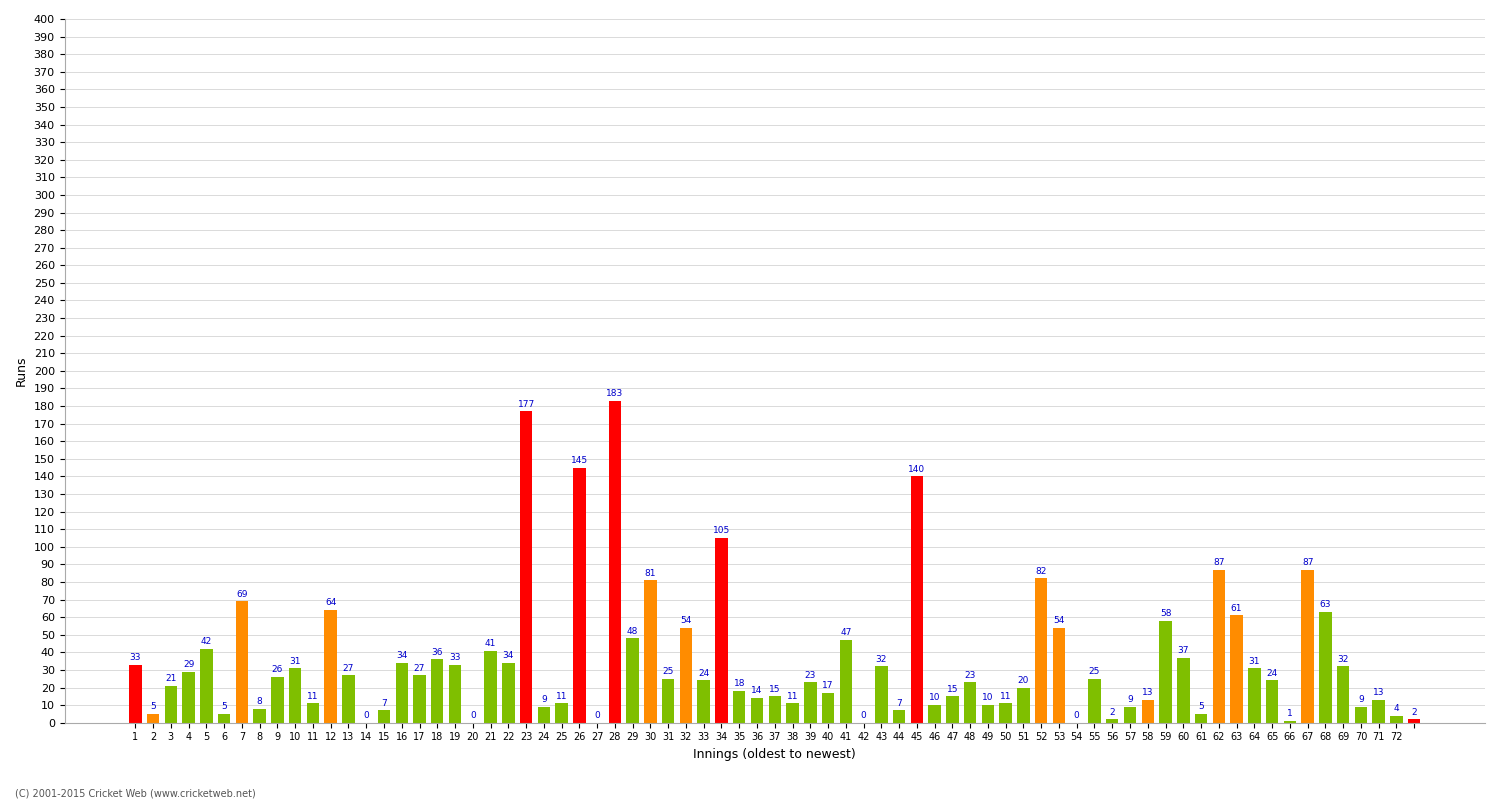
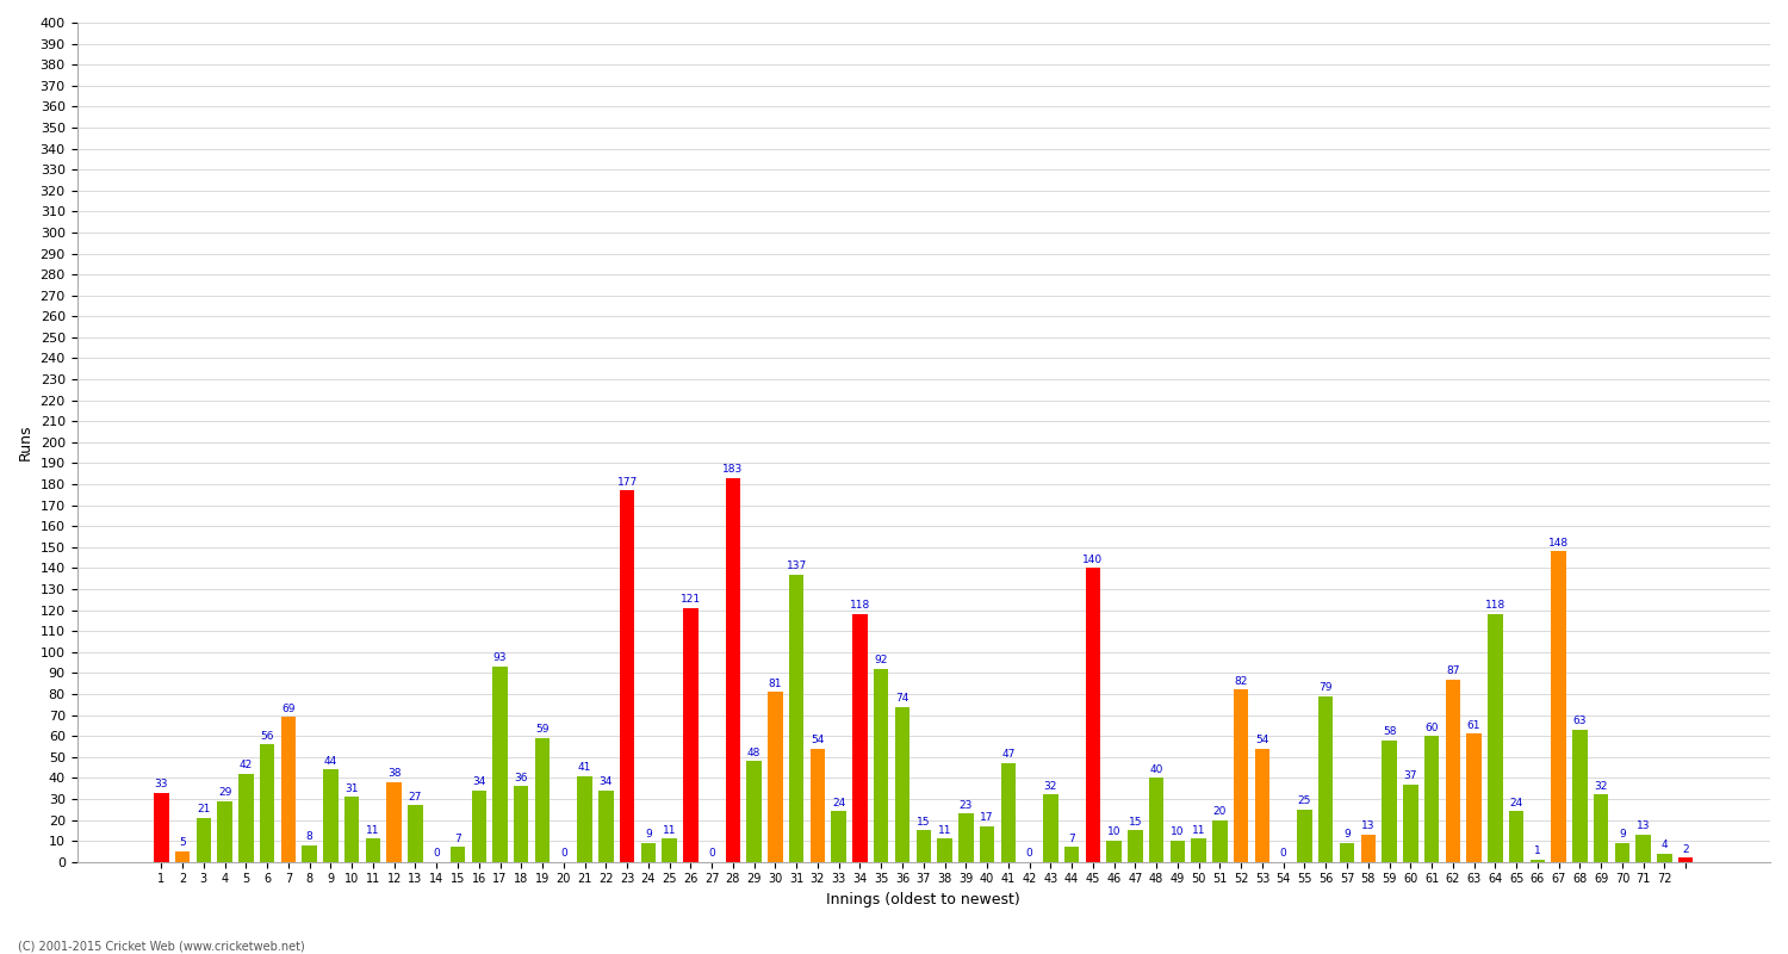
6: 5 -> 56
9: 26 -> 44
12: 64 -> 38
17: 27 -> 93
19: 33 -> 59
26: 145 -> 121
31: 25 -> 137
34: 105 -> 118
35: 18 -> 92
36: 14 -> 74
48: 23 -> 40
56: 2 -> 79
61: 5 -> 60
64: 31 -> 118
67: 87 -> 148
